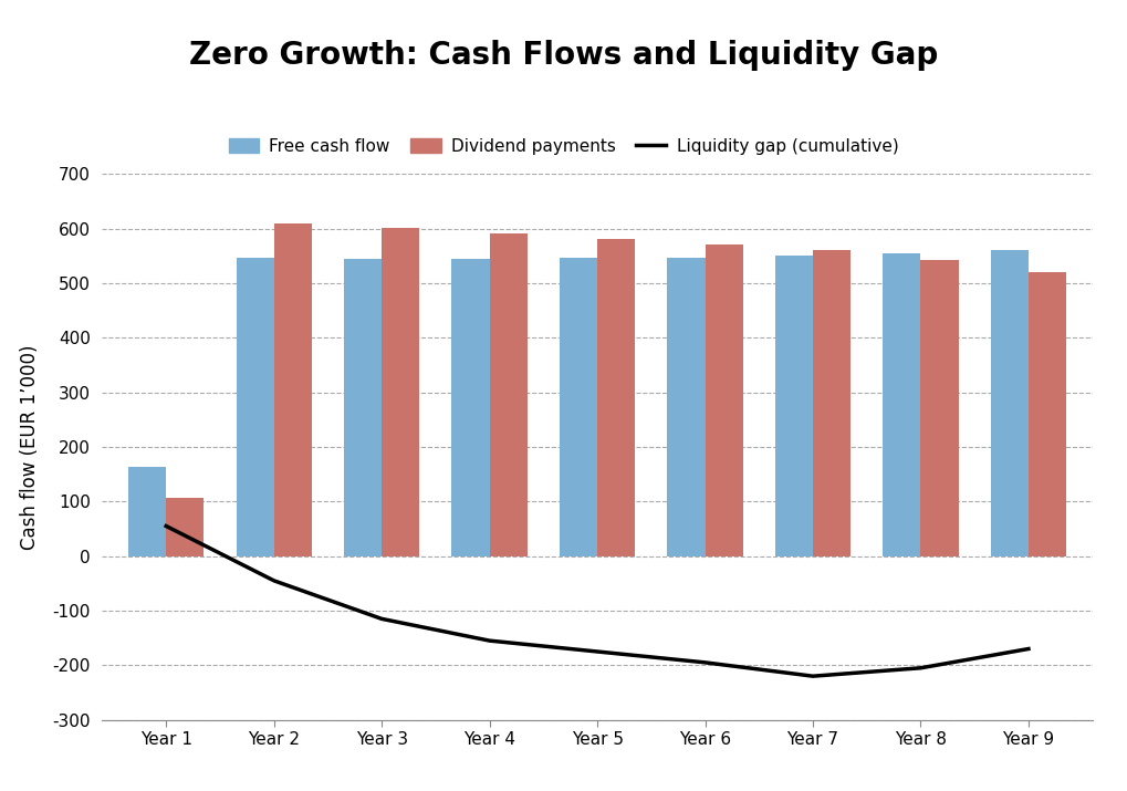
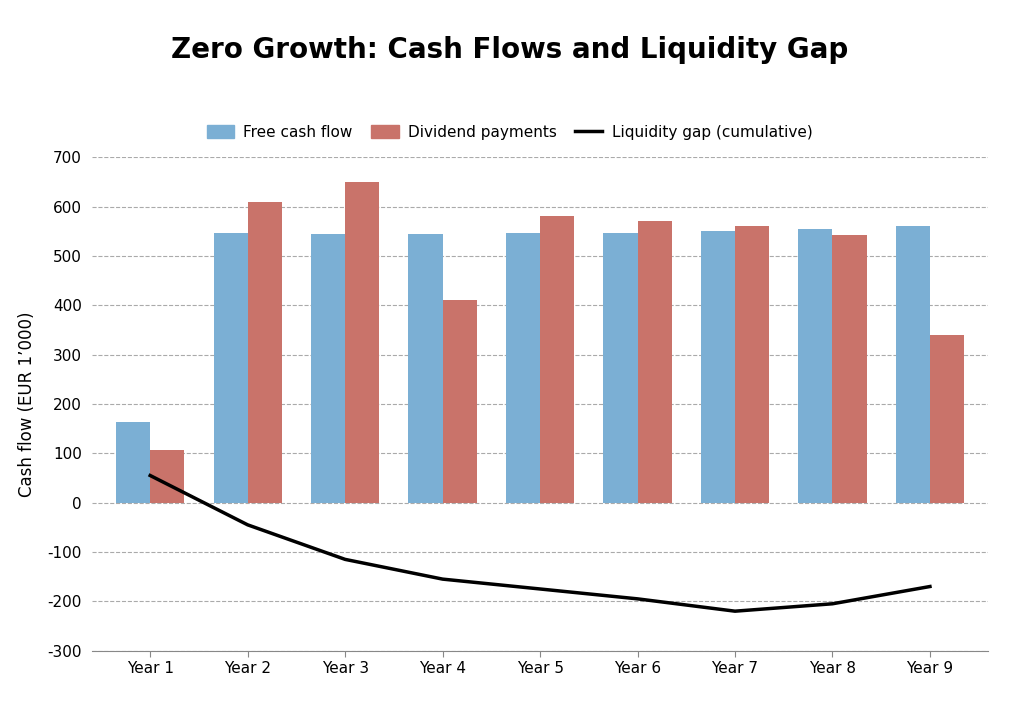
Dividend payments/Year 3: 601 -> 650
Dividend payments/Year 4: 591 -> 410
Dividend payments/Year 9: 520 -> 340
